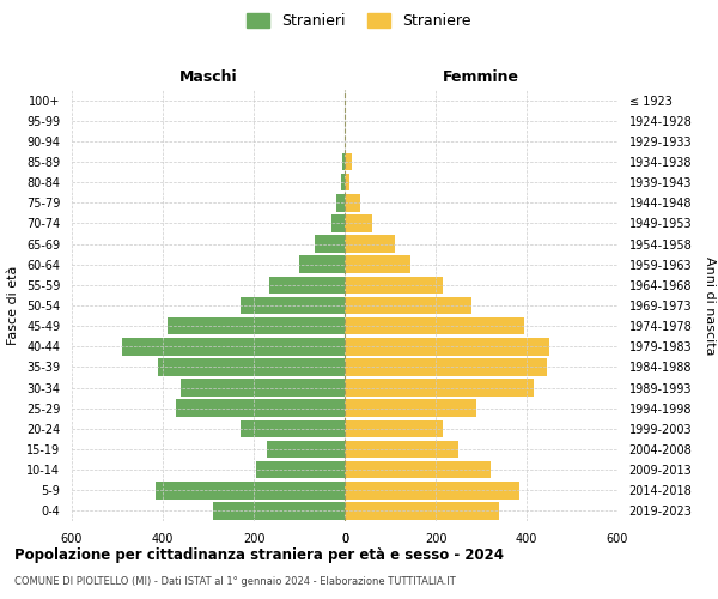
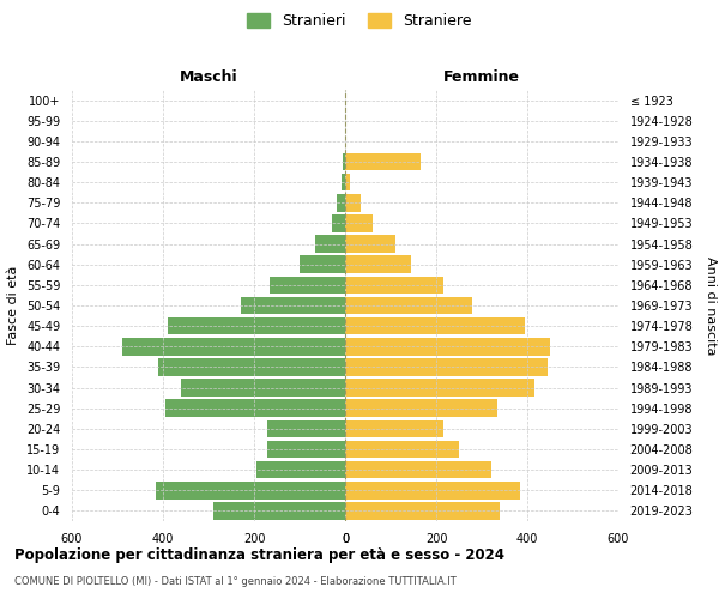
Maschi/25-29: 370 -> 395
Maschi/20-24: 230 -> 170
Femmine/1934-1938: 15 -> 165
Femmine/1994-1998: 290 -> 335
